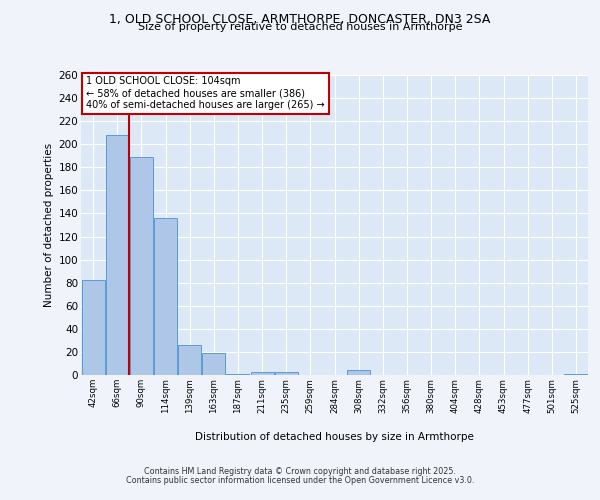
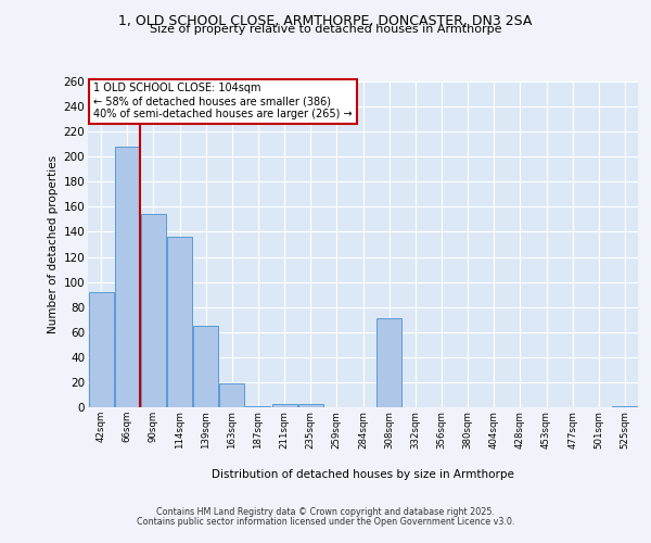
42sqm: 82 -> 92
90sqm: 189 -> 154
139sqm: 26 -> 65
308sqm: 4 -> 71
